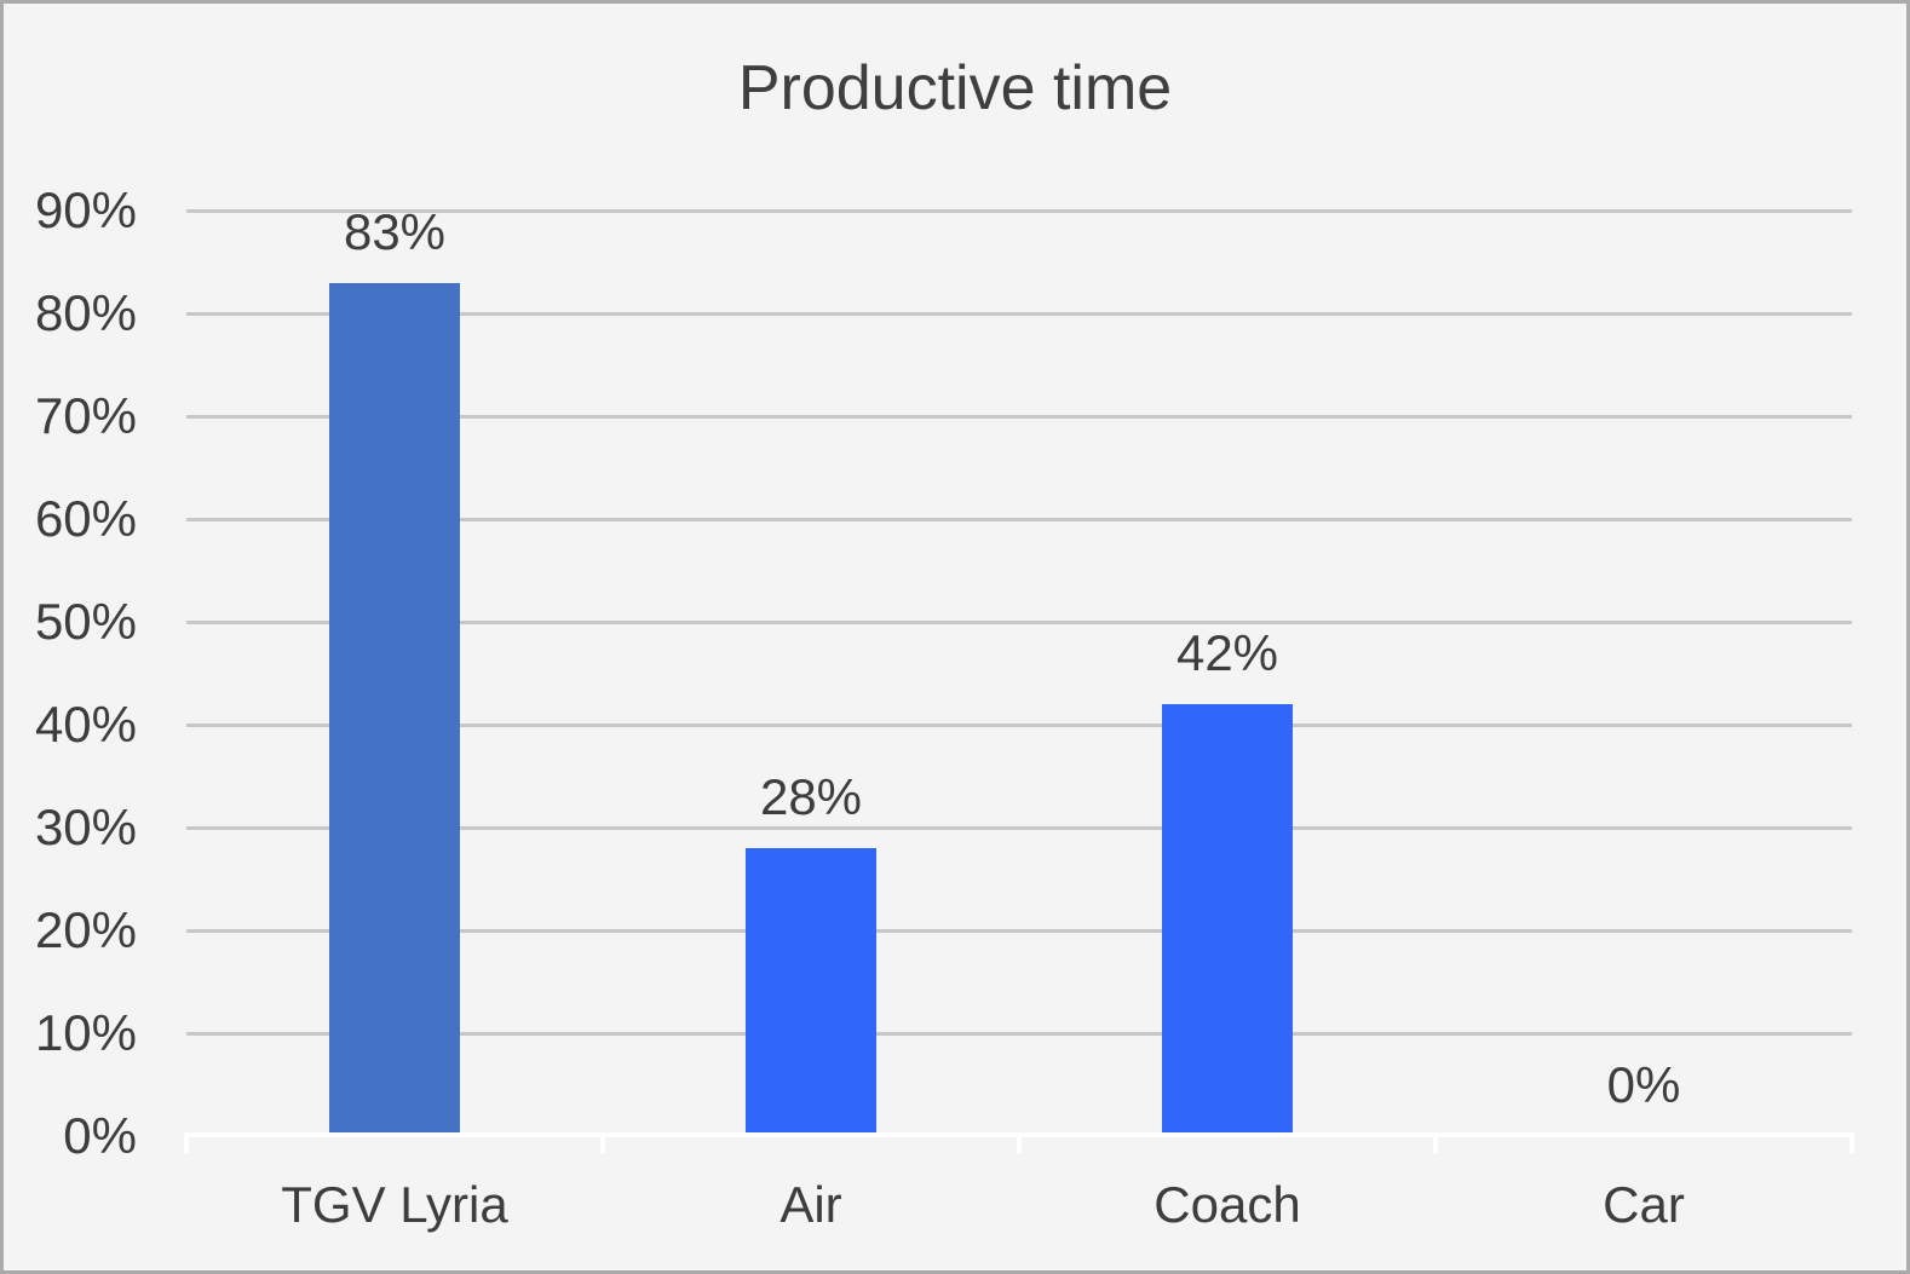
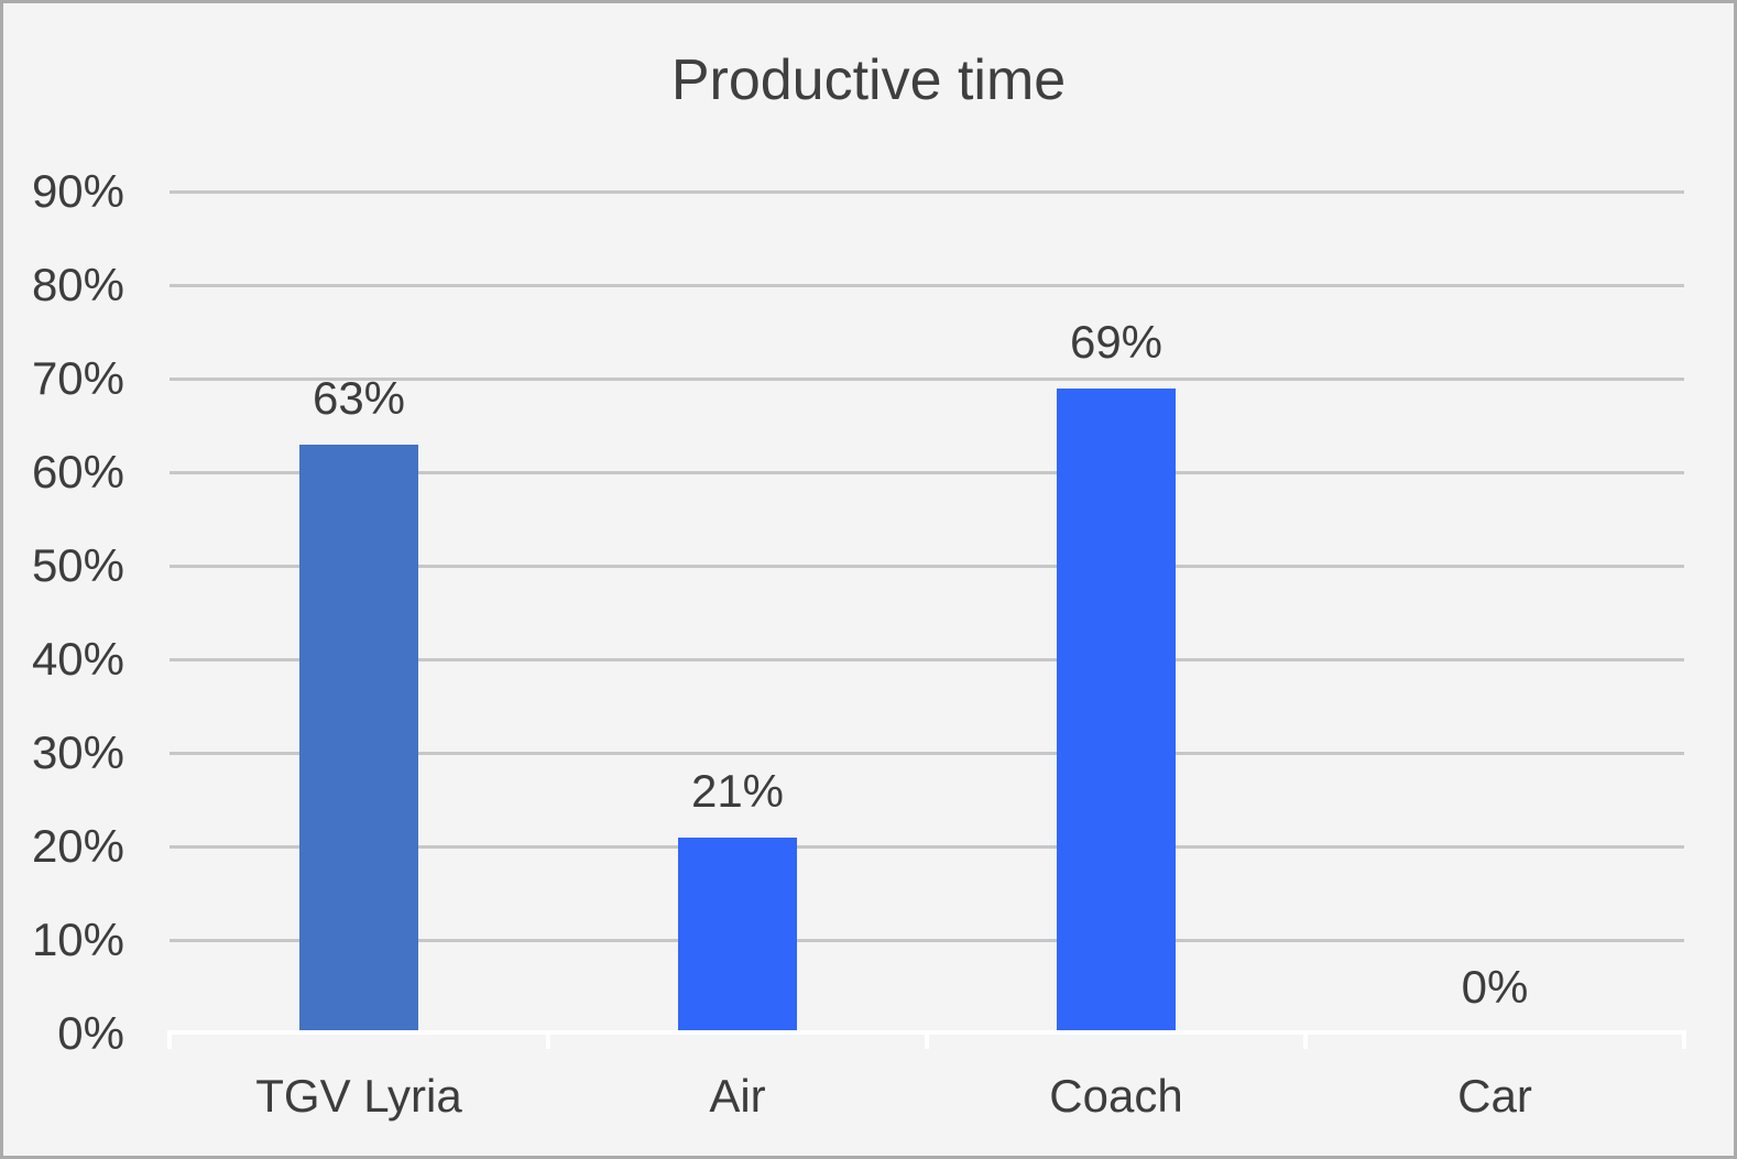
TGV Lyria: 83% -> 63%
Air: 28% -> 21%
Coach: 42% -> 69%
